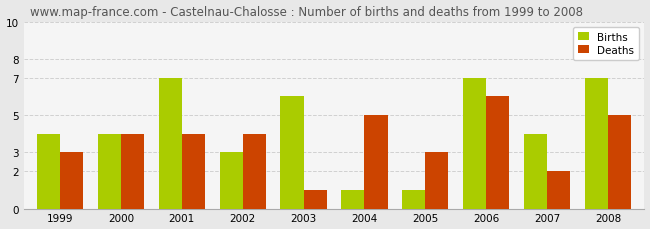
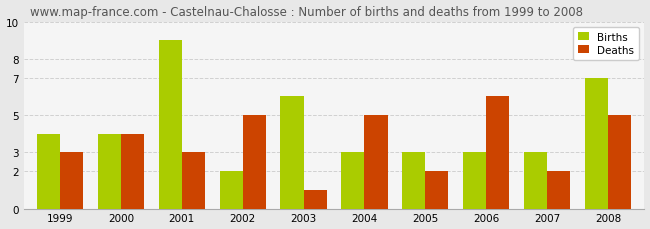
Births/2001: 7 -> 9
Deaths/2001: 4 -> 3
Births/2002: 3 -> 2
Deaths/2002: 4 -> 5
Births/2004: 1 -> 3
Births/2005: 1 -> 3
Deaths/2005: 3 -> 2
Births/2006: 7 -> 3
Births/2007: 4 -> 3
